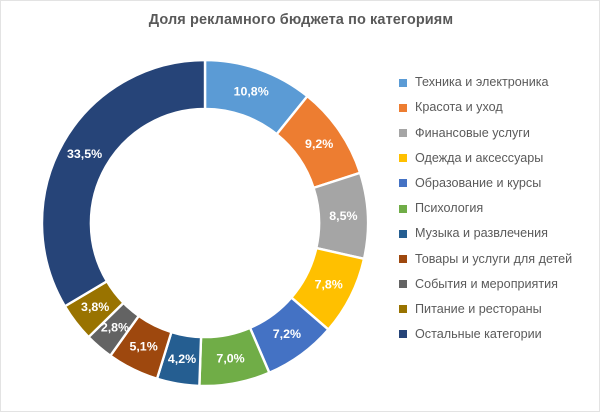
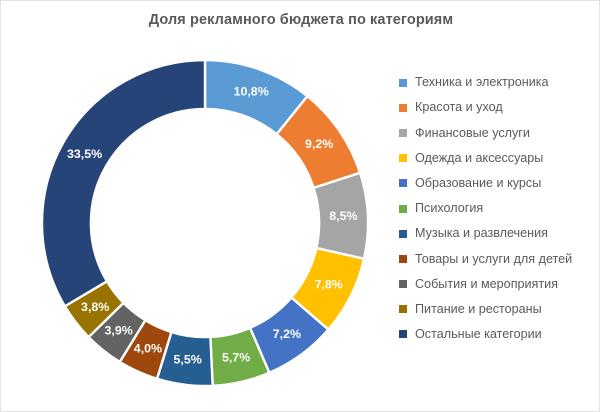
Психология: 7,0% -> 5,7%
Музыка и развлечения: 4,2% -> 5,5%
Товары и услуги для детей: 5,1% -> 4,0%
События и мероприятия: 2,8% -> 3,9%
